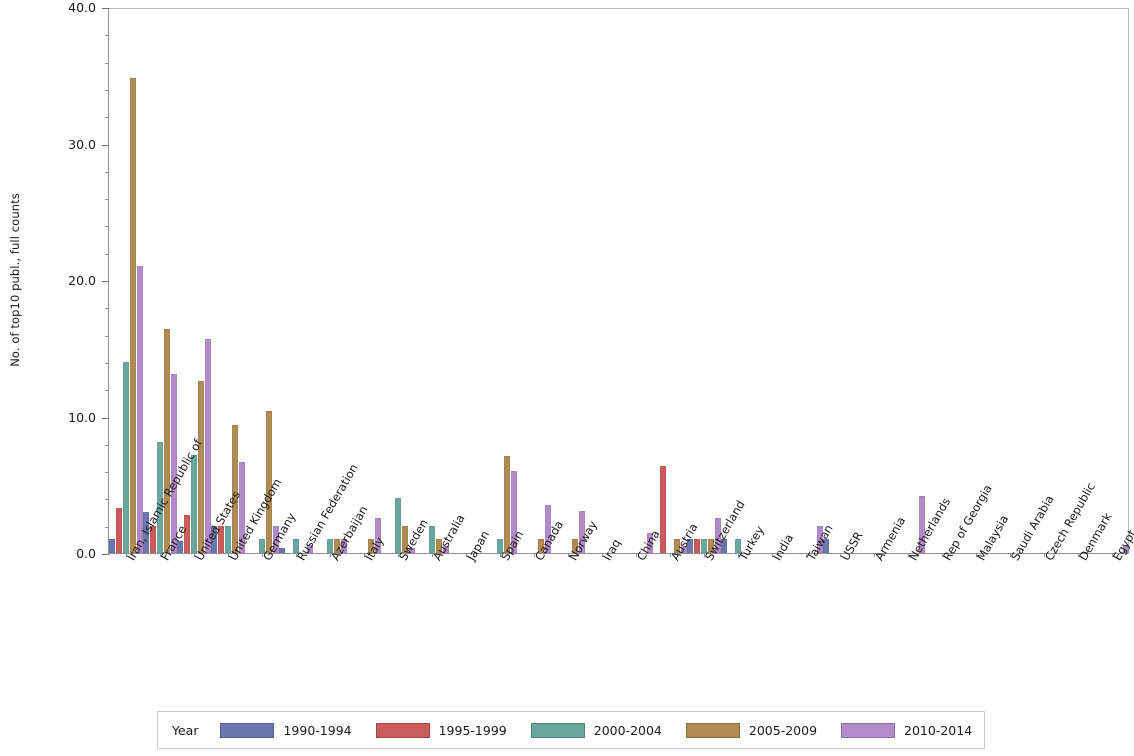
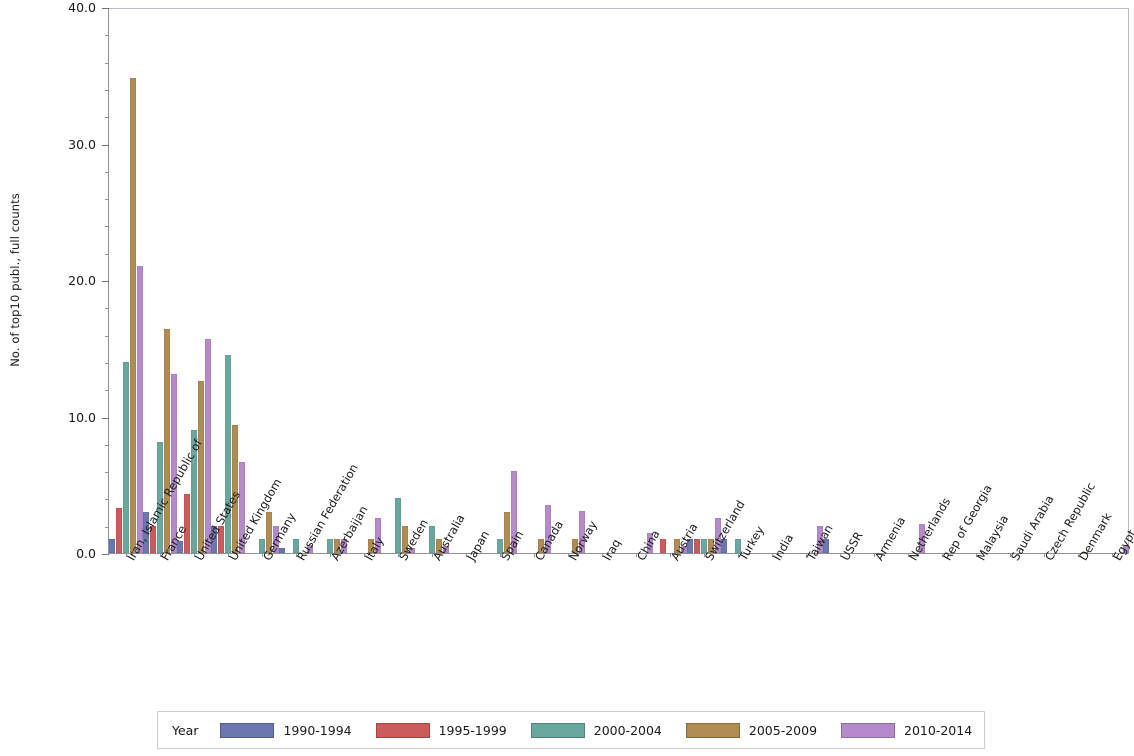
1995-1999/United States: 2.8 -> 4.3
2000-2004/United States: 7.2 -> 9.0
2000-2004/United Kingdom: 2.0 -> 14.5
2005-2009/Germany: 10.4 -> 3.0
2005-2009/Spain: 7.1 -> 3.0
1995-1999/Austria: 6.4 -> 1.0
2010-2014/Netherlands: 4.2 -> 2.1
